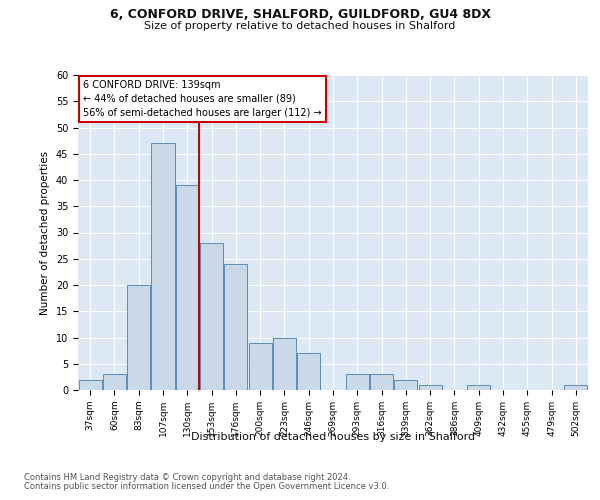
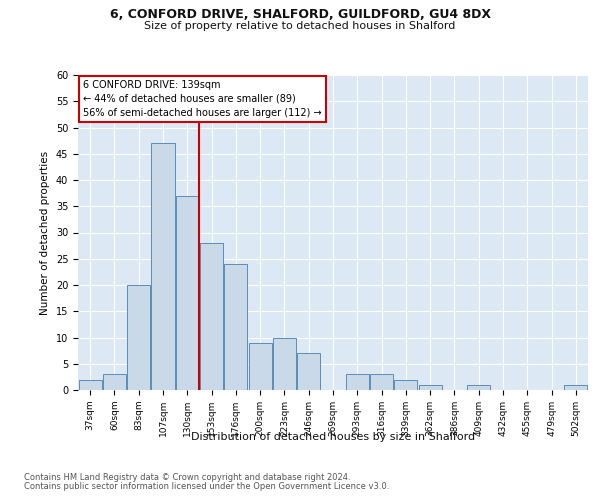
130sqm: 39 -> 37
